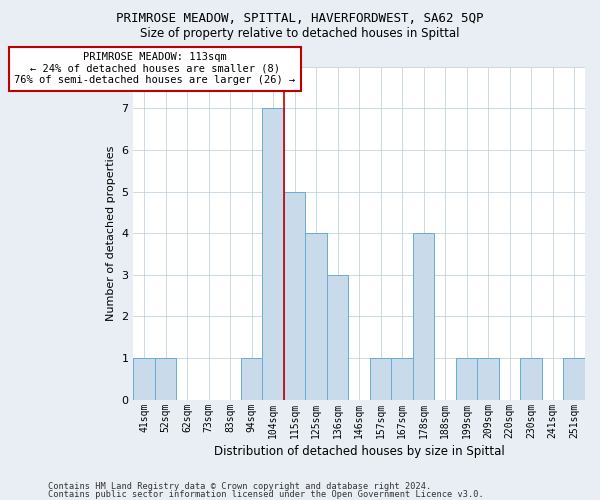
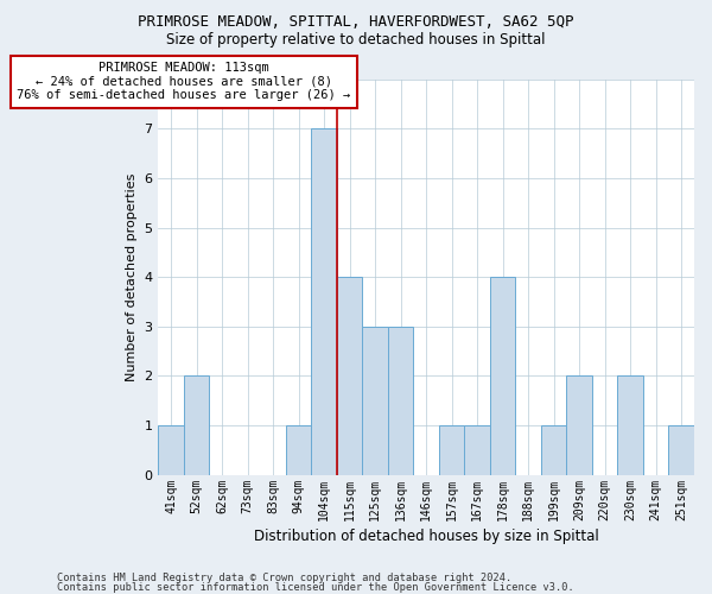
52sqm: 1 -> 2
115sqm: 5 -> 4
125sqm: 4 -> 3
209sqm: 1 -> 2
230sqm: 1 -> 2
